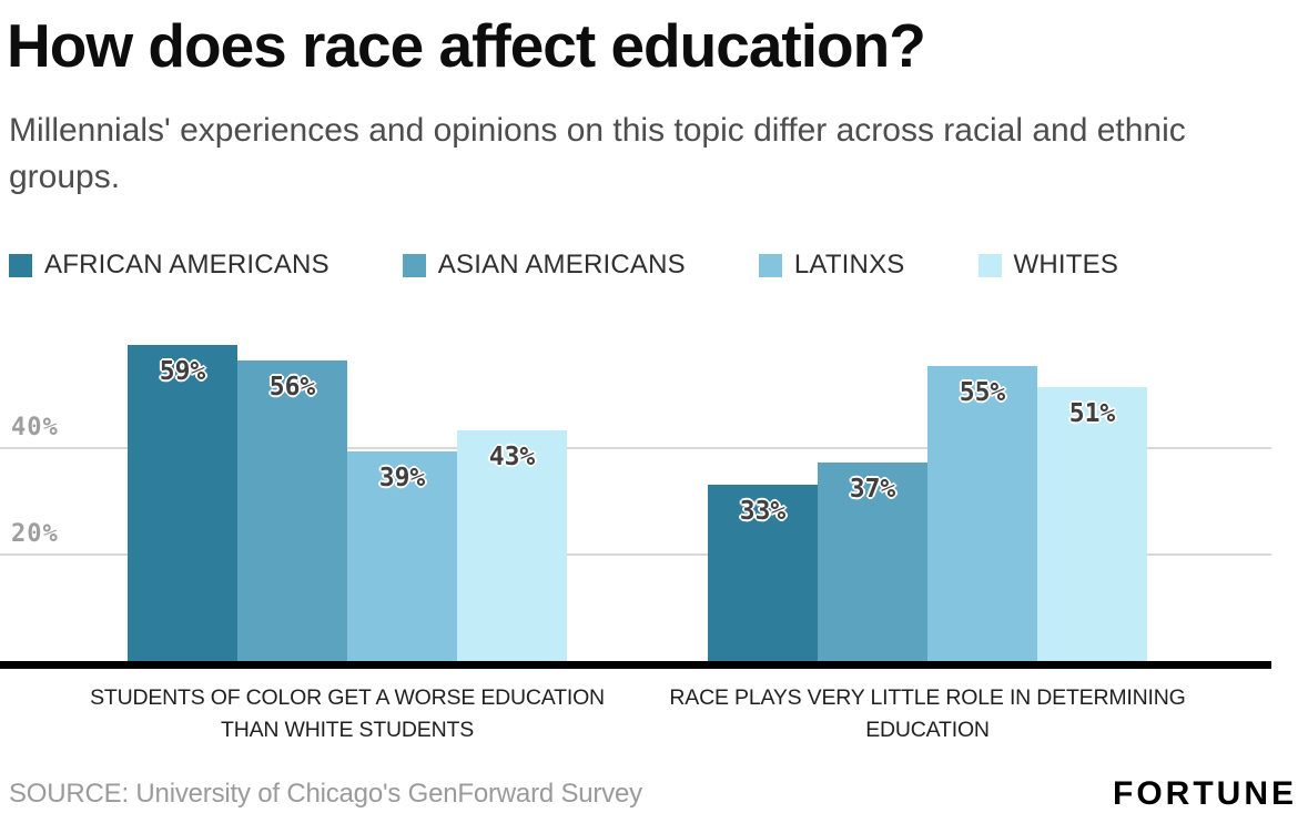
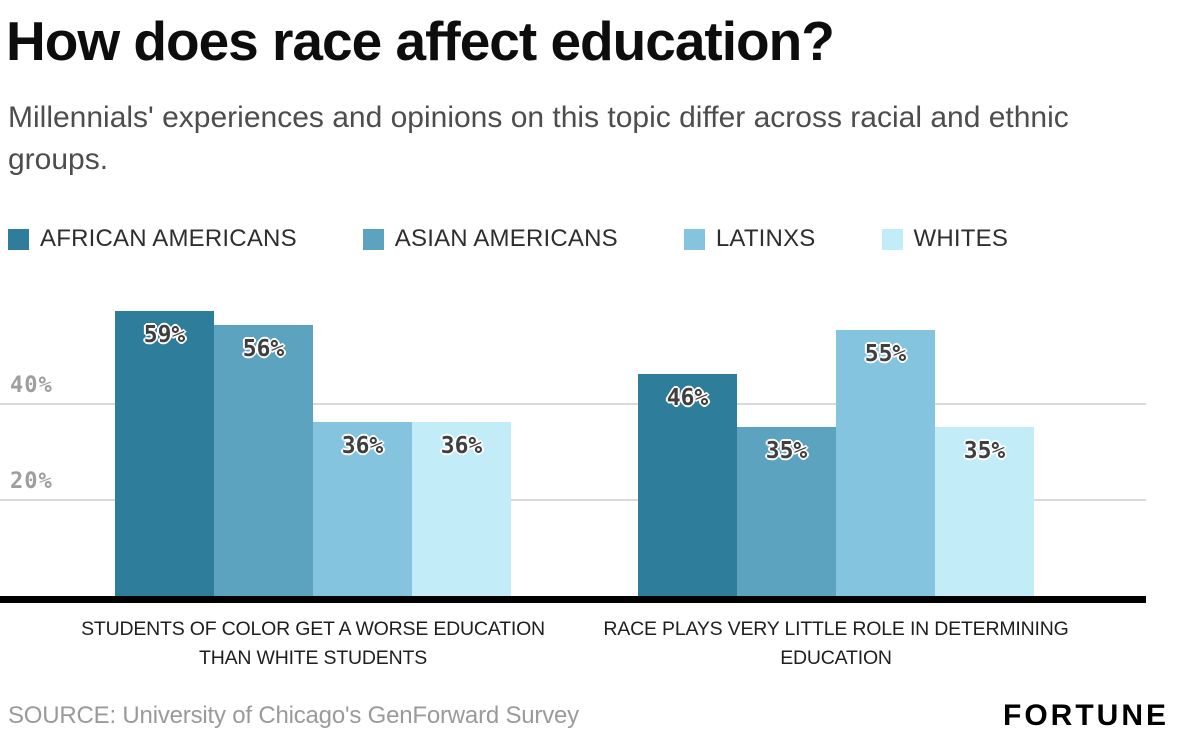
LATINXS/STUDENTS OF COLOR GET A WORSE EDUCATION THAN WHITE STUDENTS: 39% -> 36%
WHITES/STUDENTS OF COLOR GET A WORSE EDUCATION THAN WHITE STUDENTS: 43% -> 36%
AFRICAN AMERICANS/RACE PLAYS VERY LITTLE ROLE IN DETERMINING EDUCATION: 33% -> 46%
ASIAN AMERICANS/RACE PLAYS VERY LITTLE ROLE IN DETERMINING EDUCATION: 37% -> 35%
WHITES/RACE PLAYS VERY LITTLE ROLE IN DETERMINING EDUCATION: 51% -> 35%
